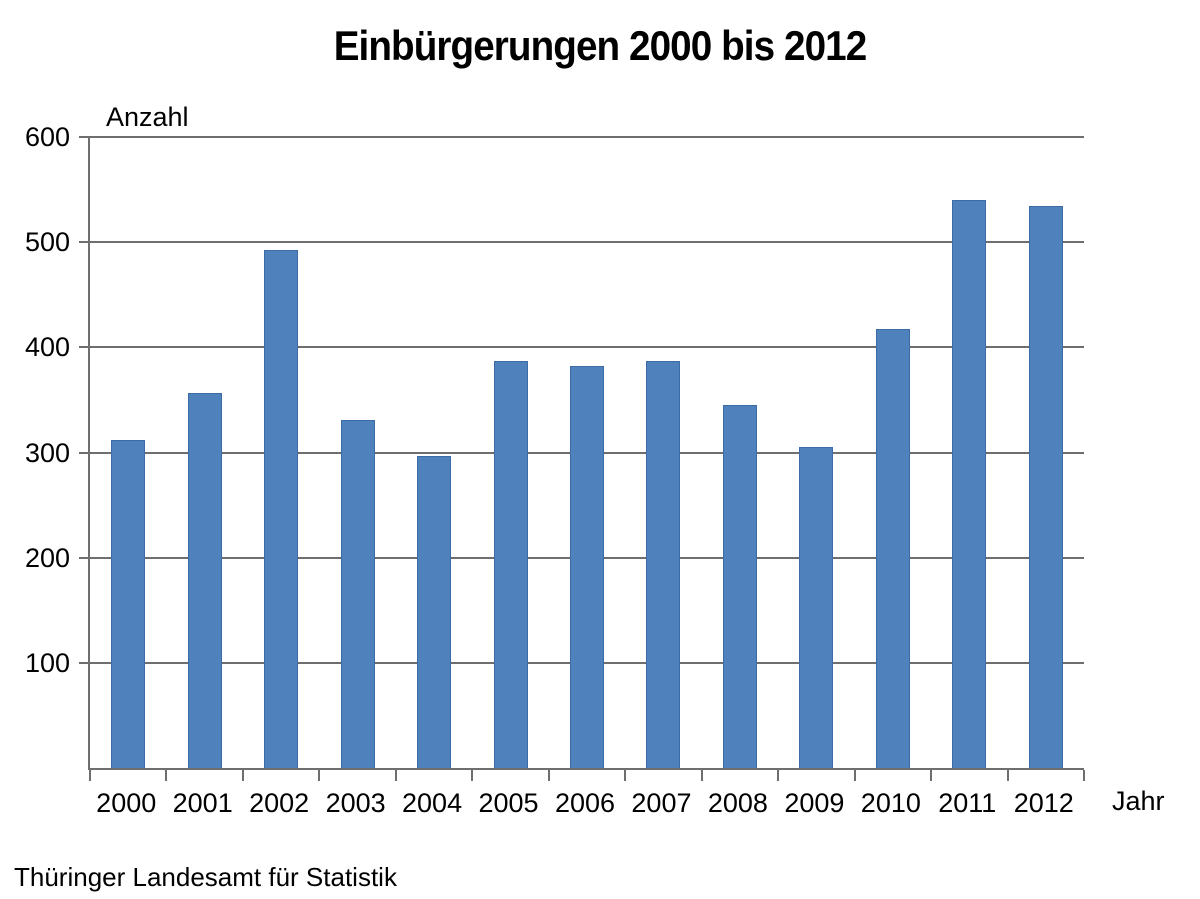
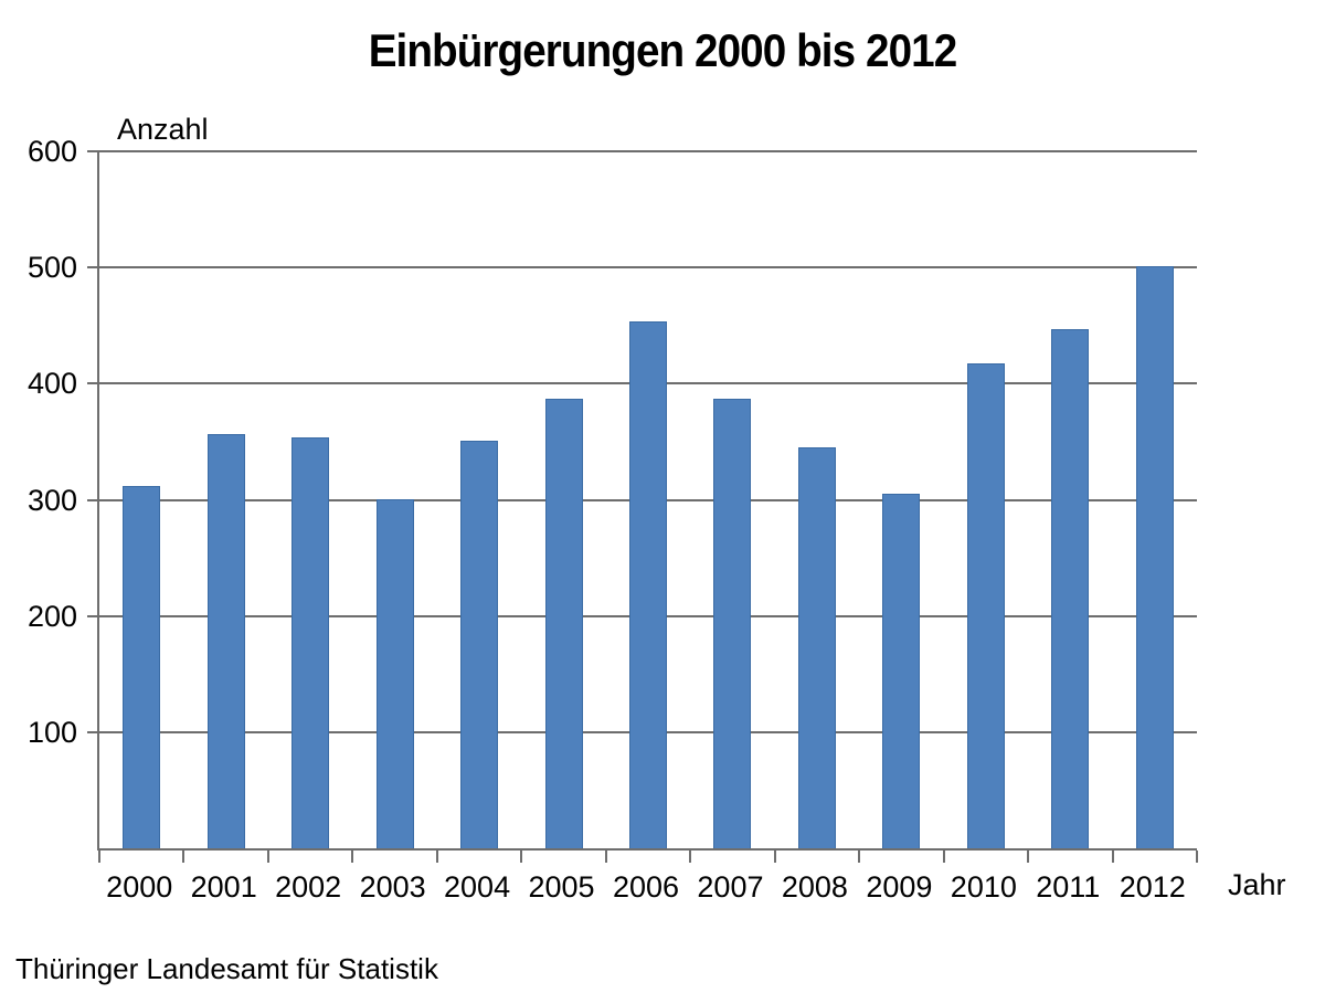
2002: 493 -> 354
2003: 331 -> 300
2004: 297 -> 351
2006: 382 -> 454
2011: 540 -> 447
2012: 534 -> 501
